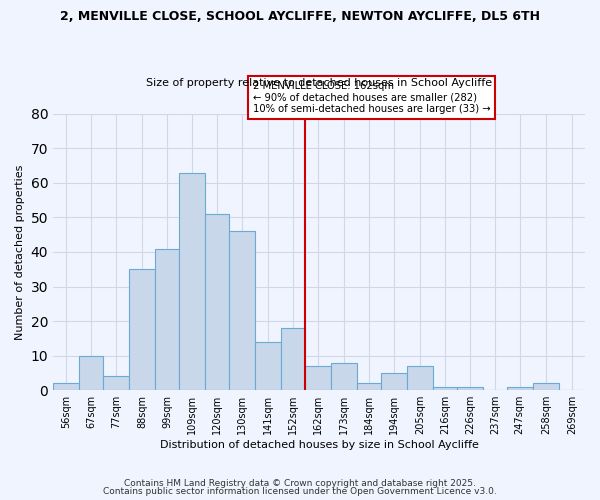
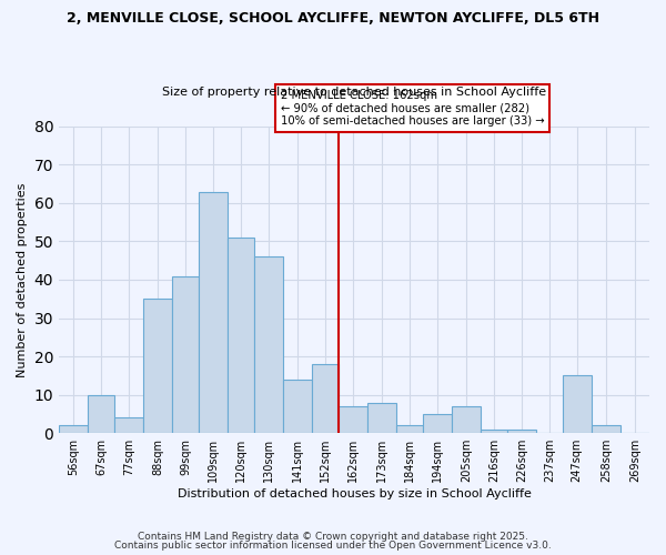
247sqm: 1 -> 15
